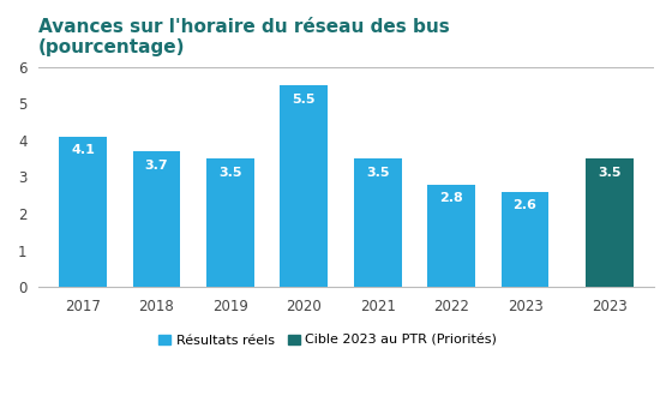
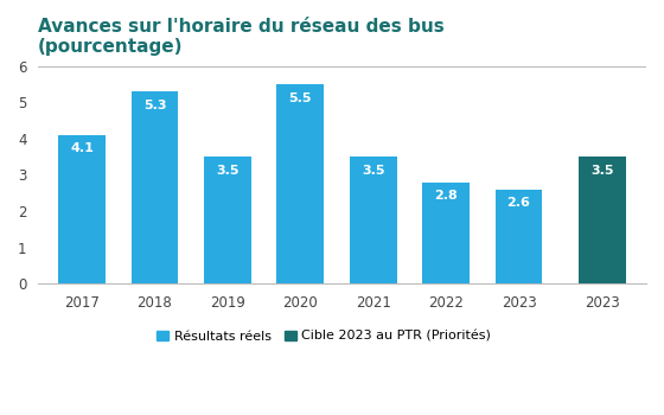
2018: 3.7 -> 5.3
